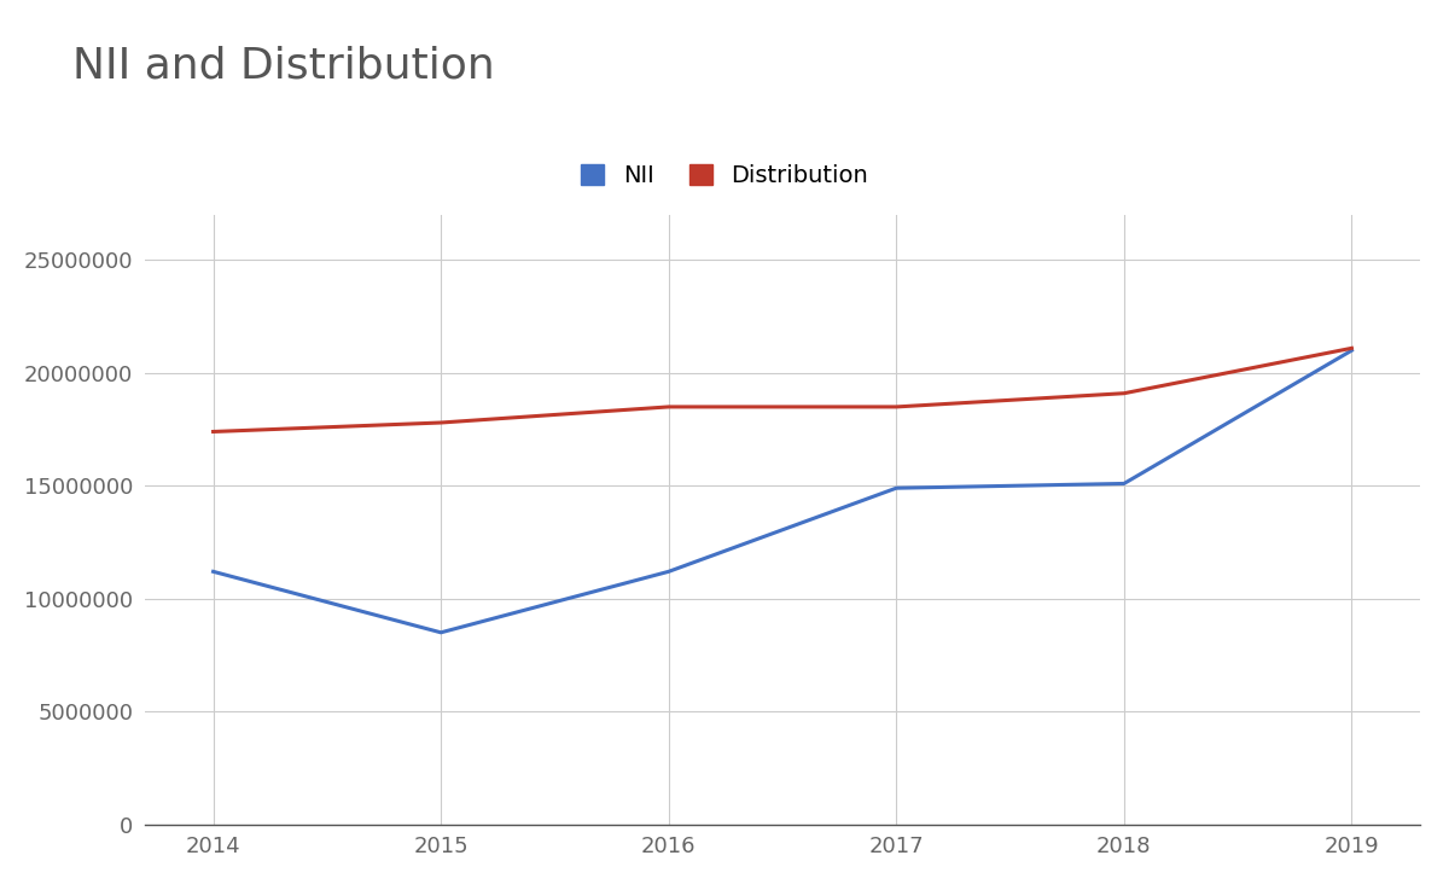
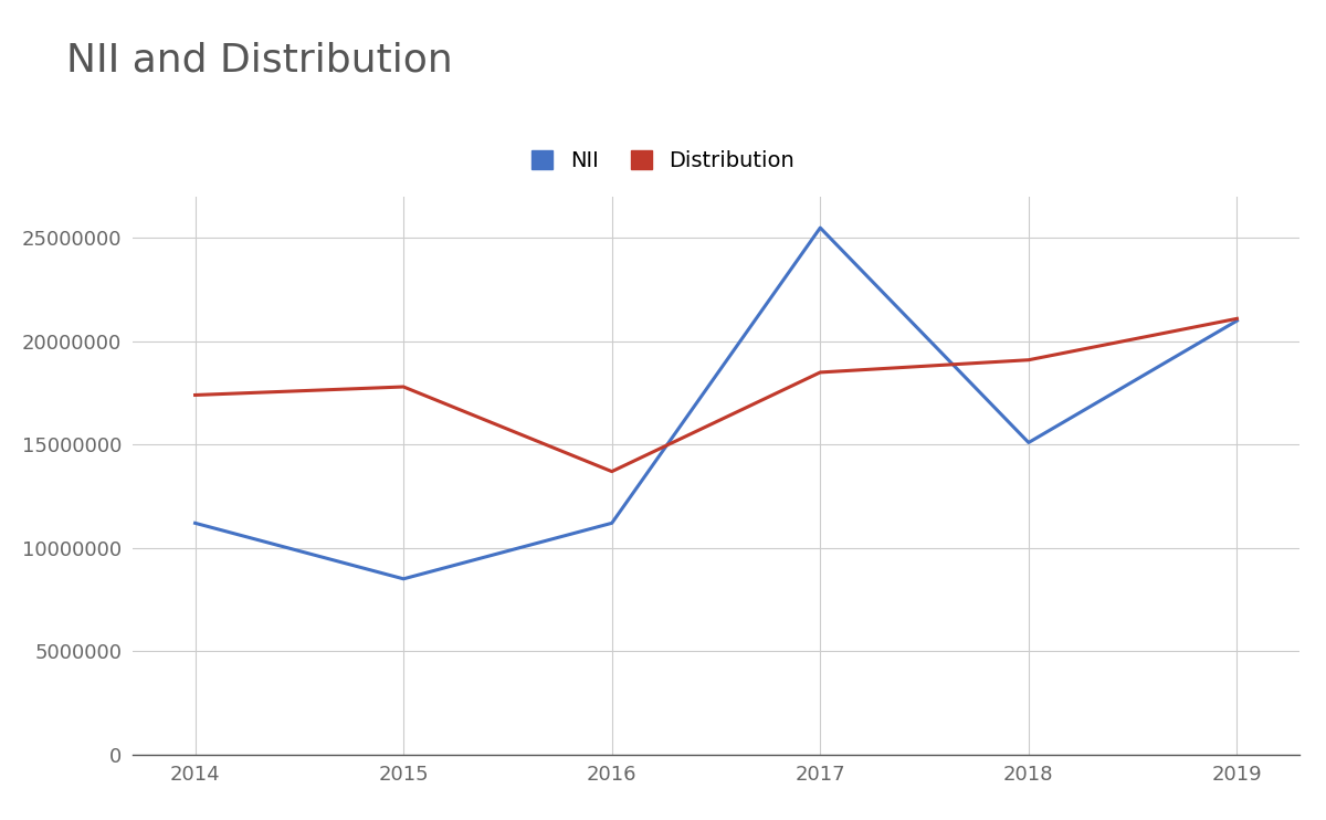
Distribution/2016: 18500000 -> 13700000
NII/2017: 14900000 -> 25500000
